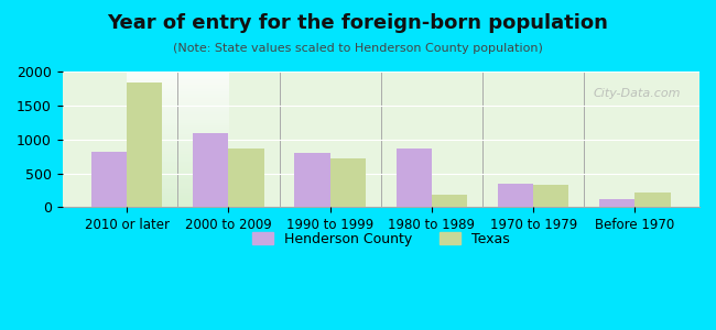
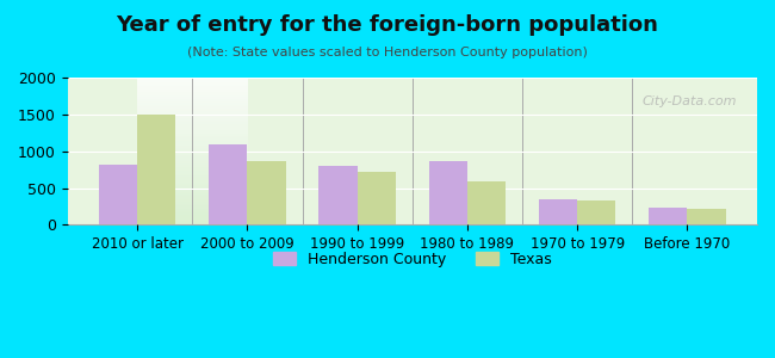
Texas/2010 or later: 1840 -> 1500
Texas/1980 to 1989: 180 -> 590
Henderson County/Before 1970: 120 -> 230
